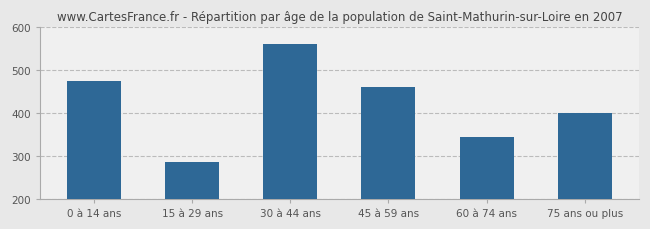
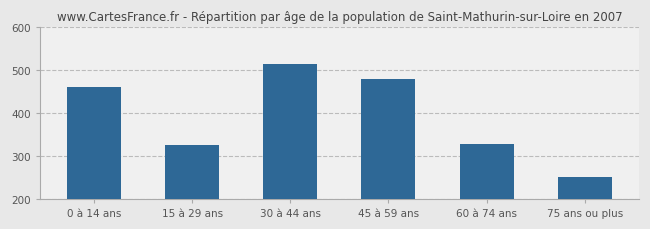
0 à 14 ans: 475 -> 461
15 à 29 ans: 285 -> 325
30 à 44 ans: 560 -> 513
45 à 59 ans: 460 -> 478
60 à 74 ans: 345 -> 328
75 ans ou plus: 400 -> 251
